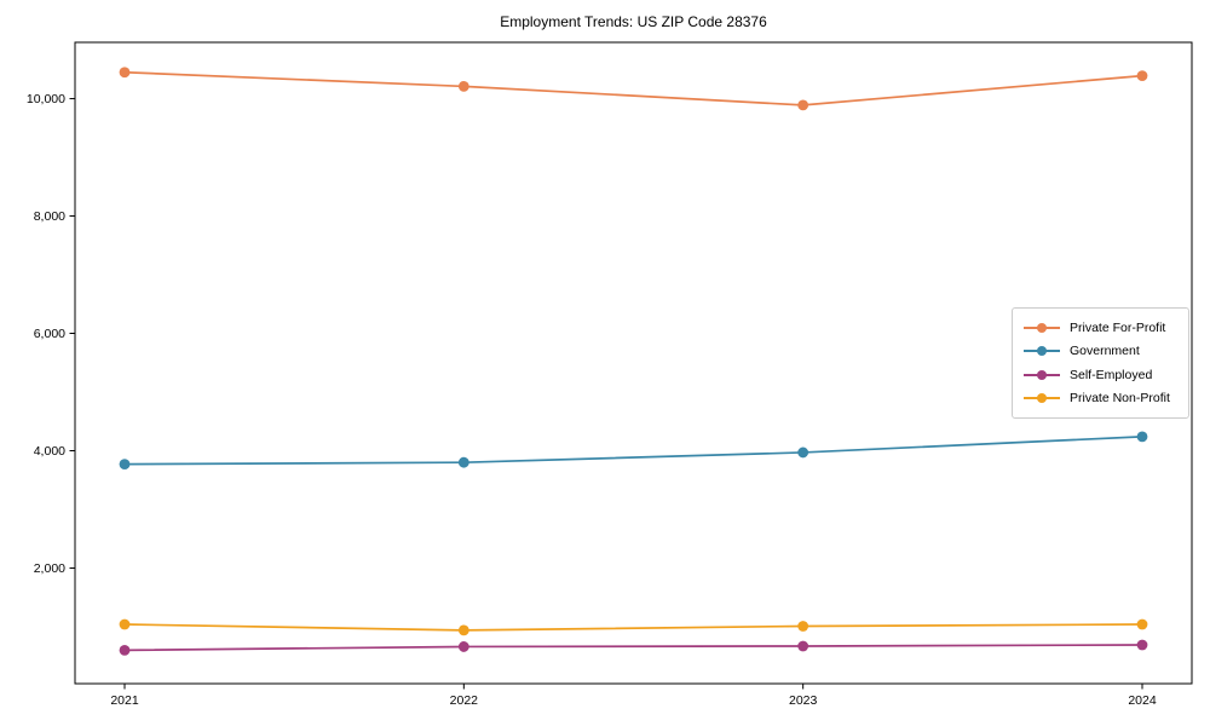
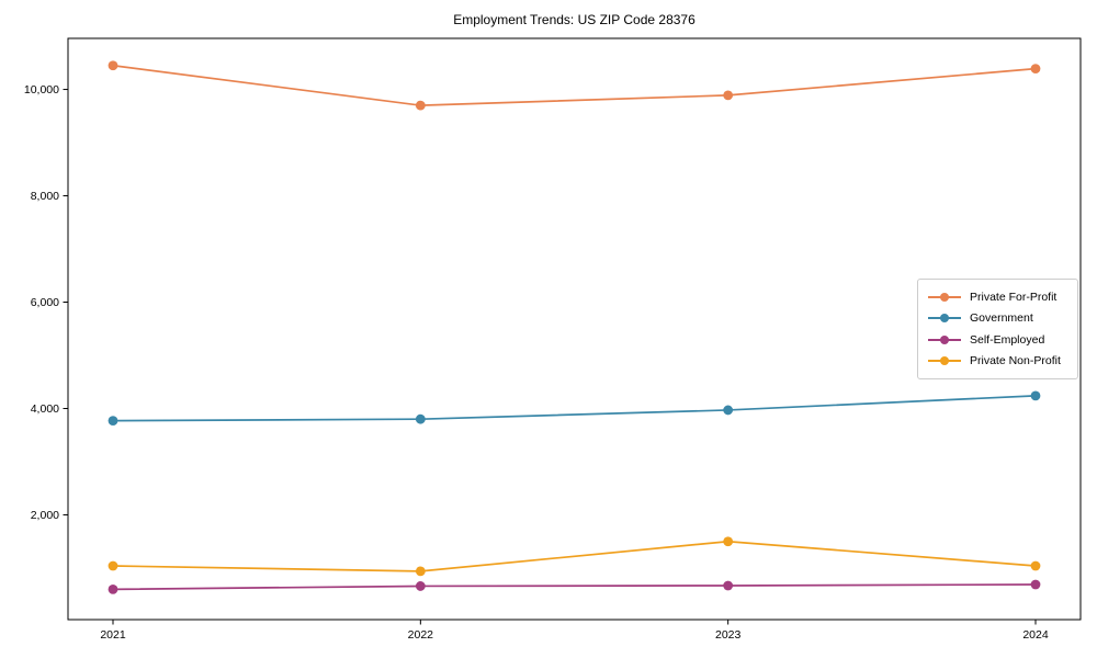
Private For-Profit/2022: 10200 -> 9700
Private Non-Profit/2023: 1000 -> 1500
